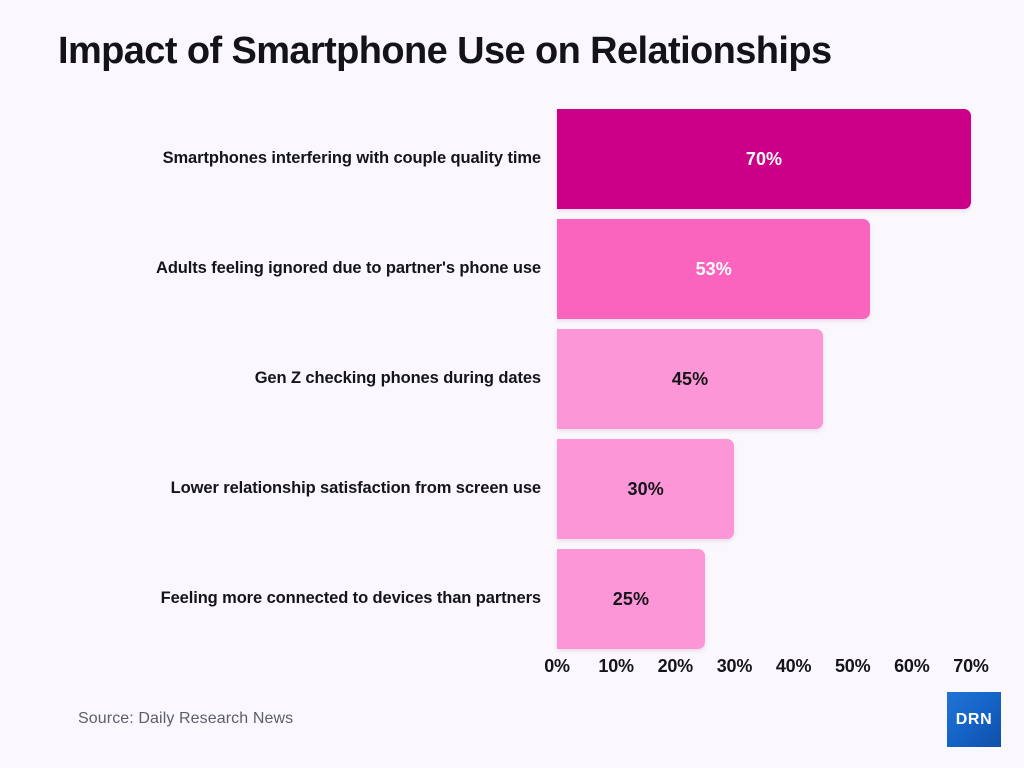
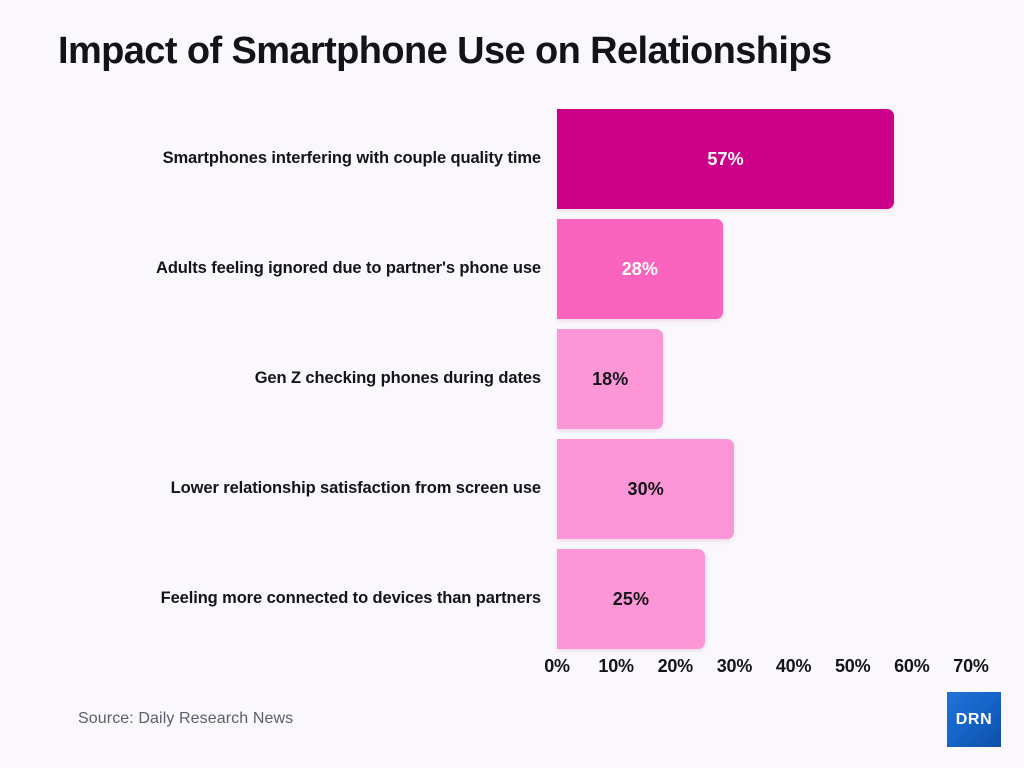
Smartphones interfering with couple quality time: 70% -> 57%
Adults feeling ignored due to partner's phone use: 53% -> 28%
Gen Z checking phones during dates: 45% -> 18%
